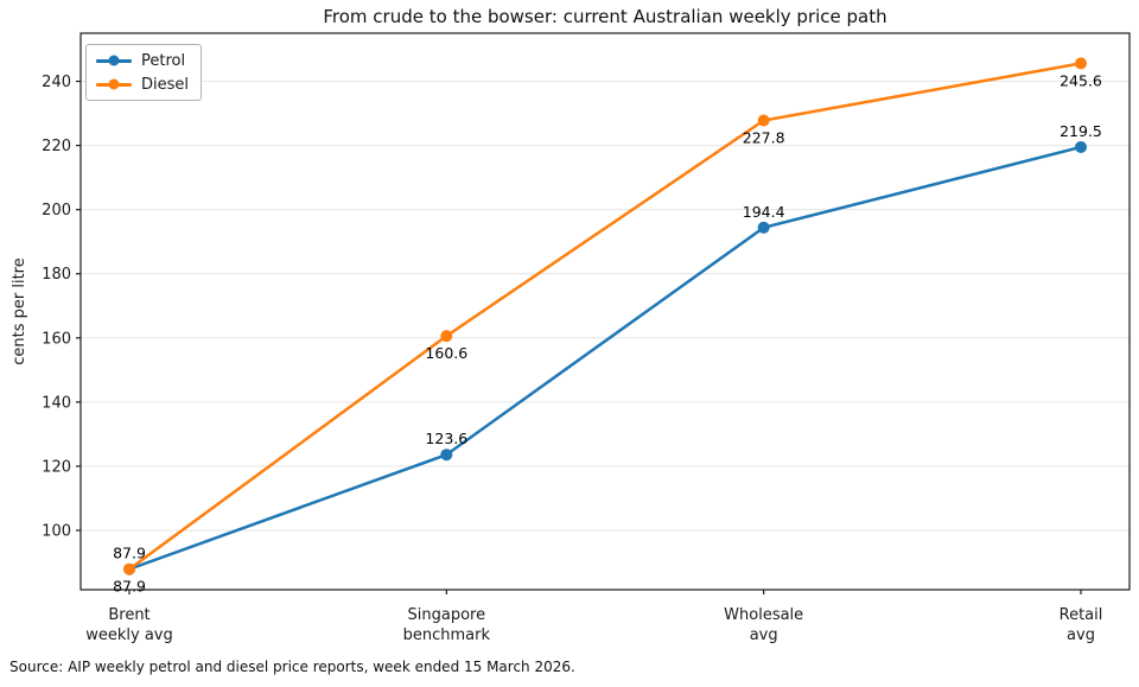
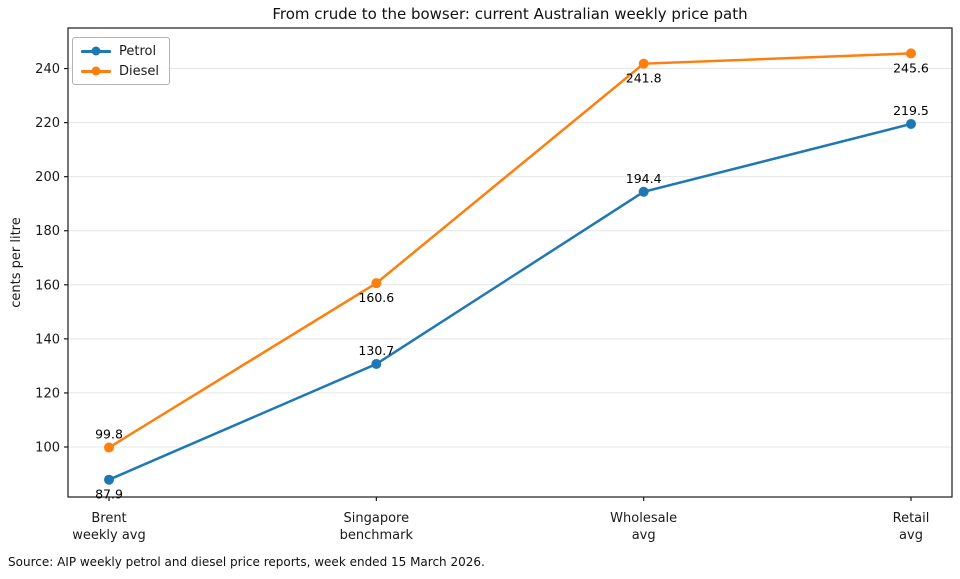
Diesel/Brent weekly avg: 87.9 -> 99.8
Petrol/Singapore benchmark: 123.6 -> 130.7
Diesel/Wholesale avg: 227.8 -> 241.8
